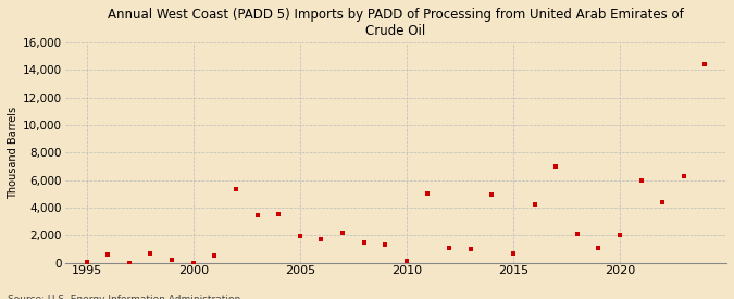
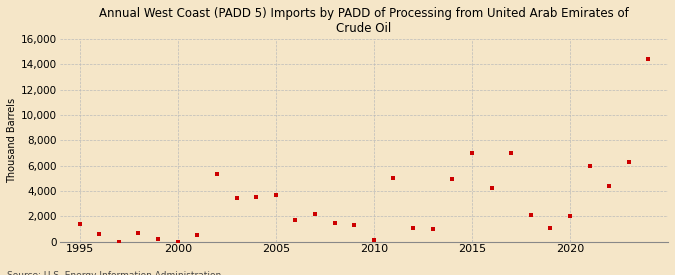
1995: 0 -> 1,400
2005: 1,900 -> 3,700
2015: 700 -> 7,000
